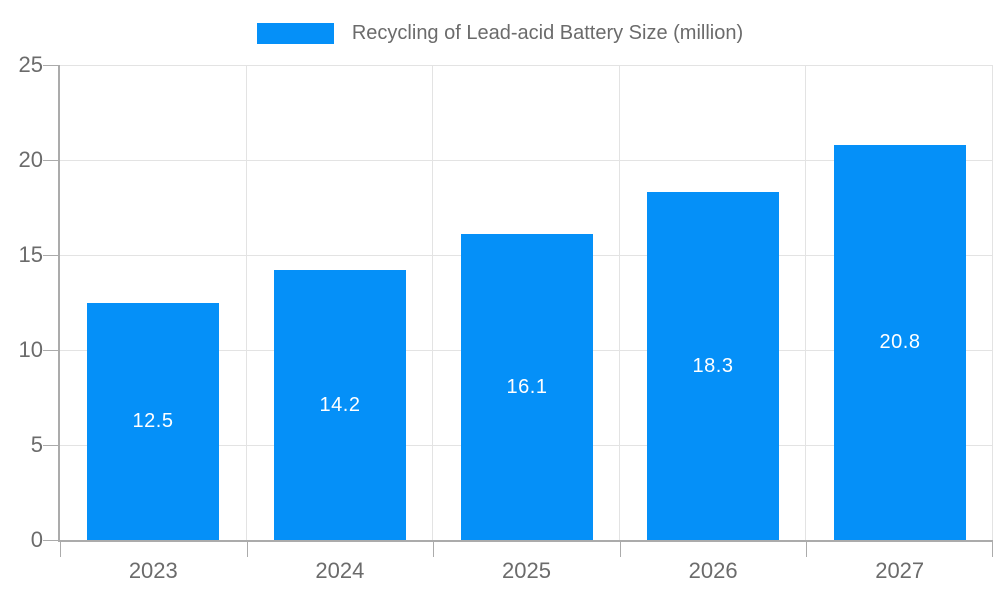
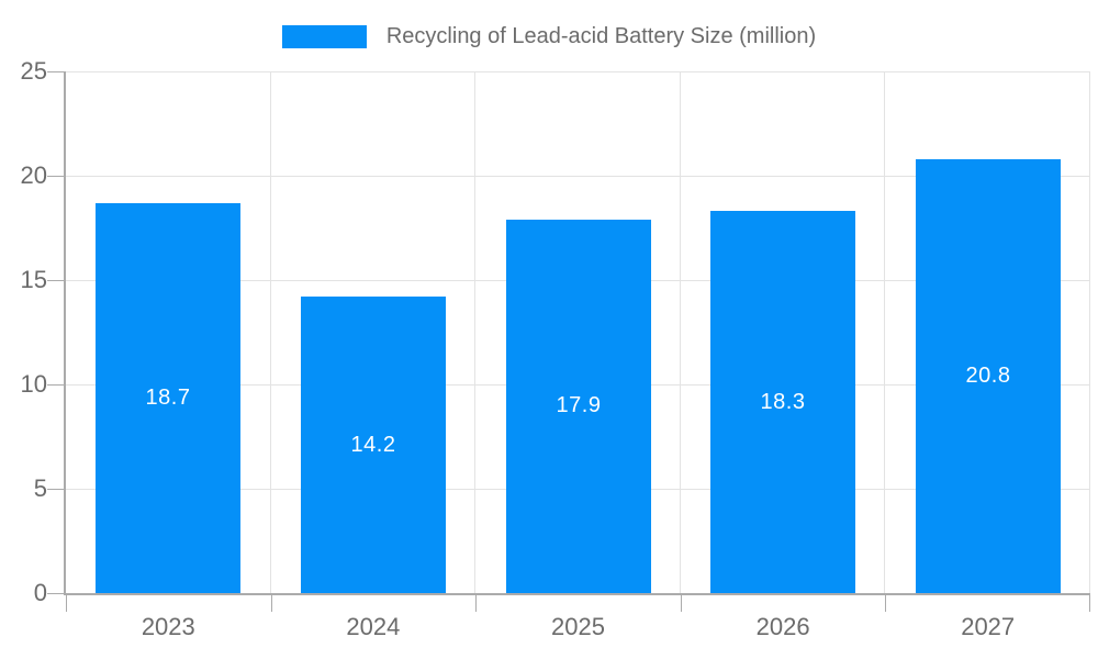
2023: 12.5 -> 18.7
2025: 16.1 -> 17.9
